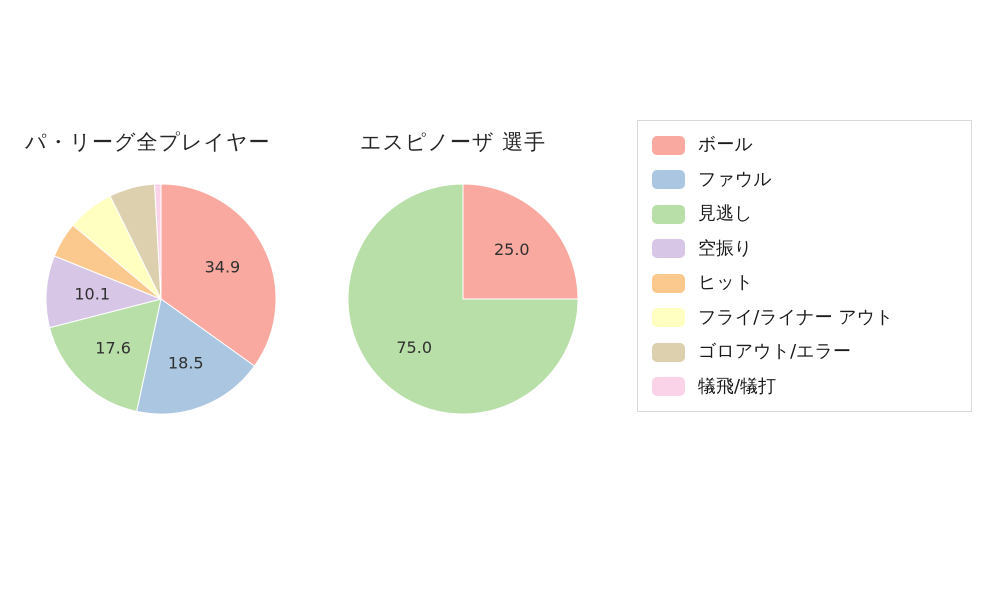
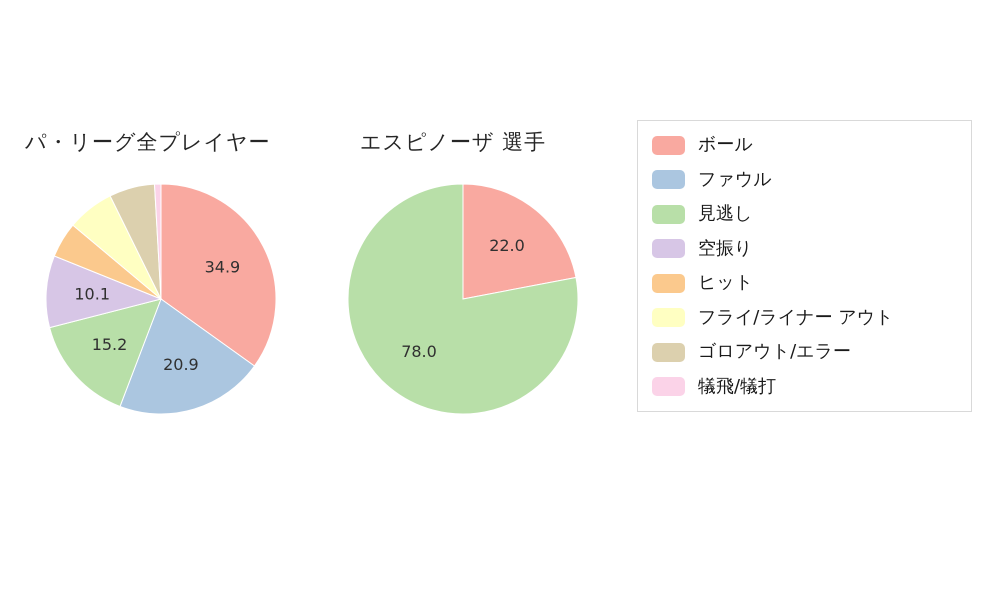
パ・リーグ全プレイヤー/ファウル: 18.5 -> 20.9
パ・リーグ全プレイヤー/見逃し: 17.6 -> 15.2
エスピノーザ 選手/ボール: 25.0 -> 22.0
エスピノーザ 選手/見逃し: 75.0 -> 78.0
